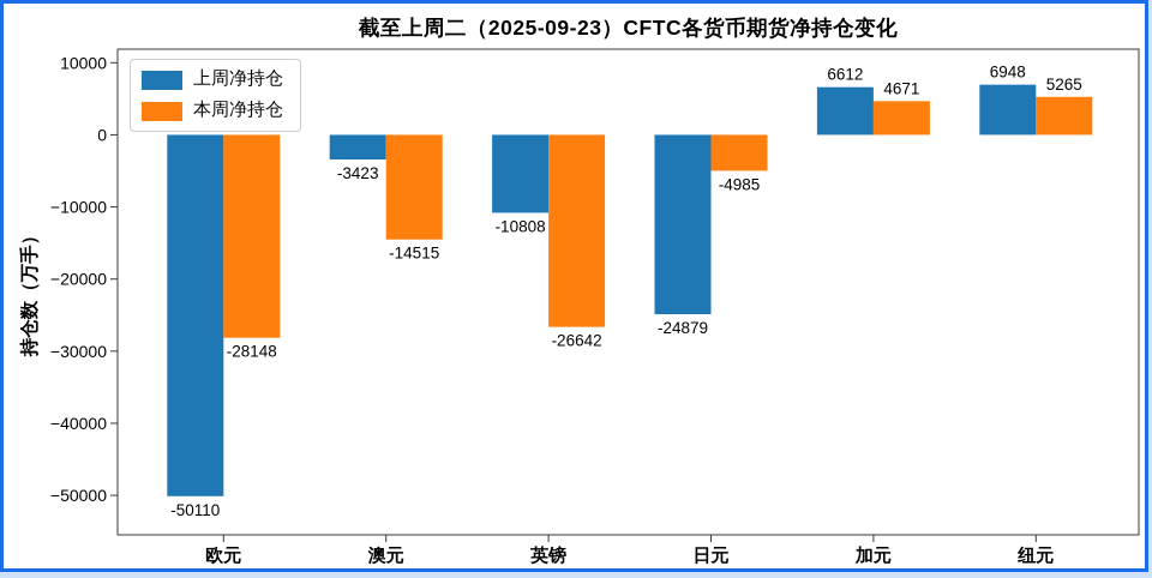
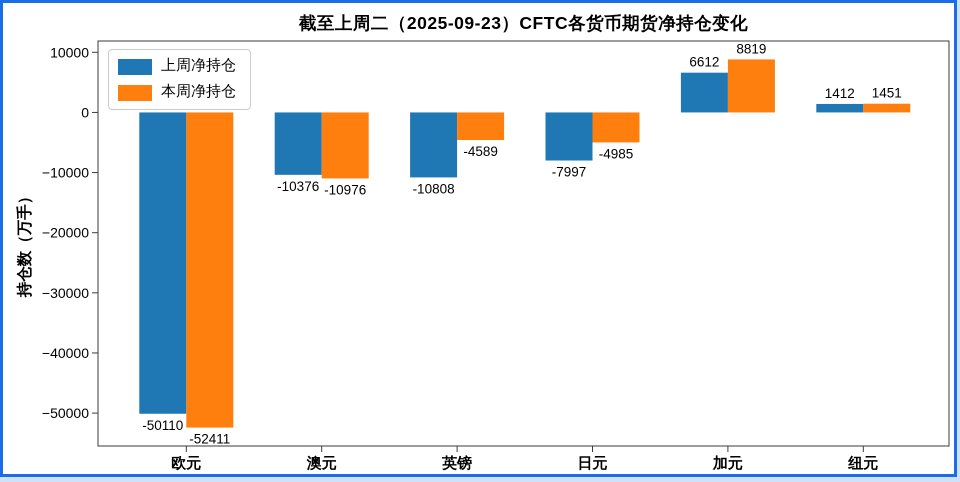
本周净持仓/欧元: -28148 -> -52411
上周净持仓/澳元: -3423 -> -10376
本周净持仓/澳元: -14515 -> -10976
本周净持仓/英镑: -26642 -> -4589
上周净持仓/日元: -24879 -> -7997
本周净持仓/加元: 4671 -> 8819
上周净持仓/纽元: 6948 -> 1412
本周净持仓/纽元: 5265 -> 1451
